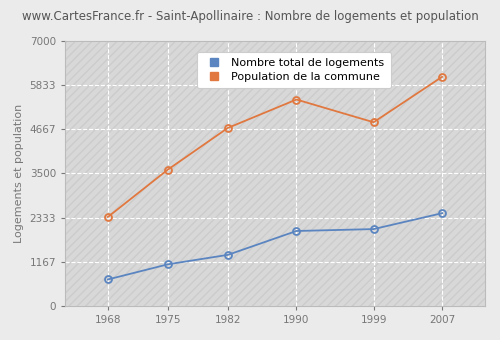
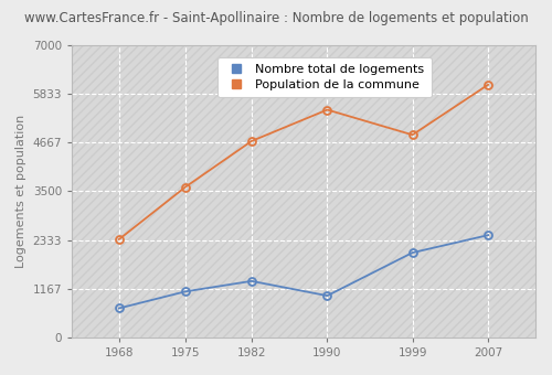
Nombre total de logements/1990: 1980 -> 1000
